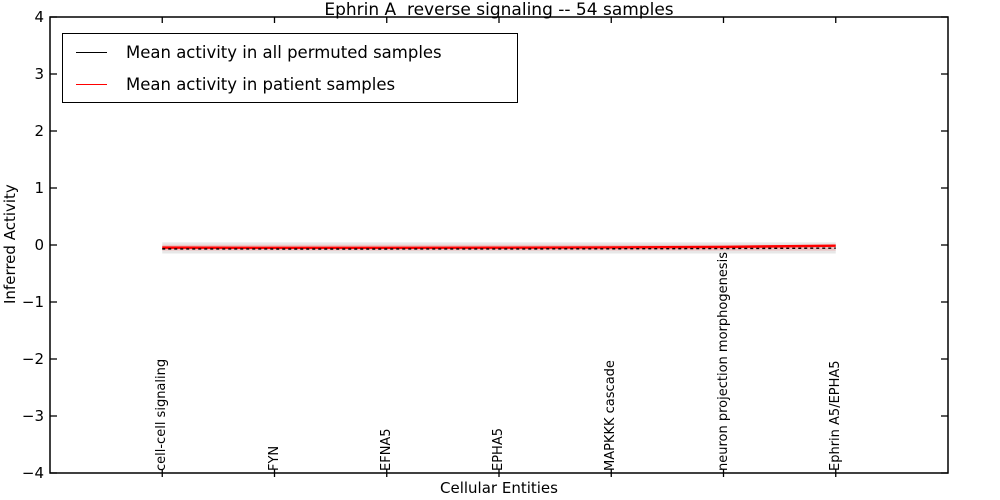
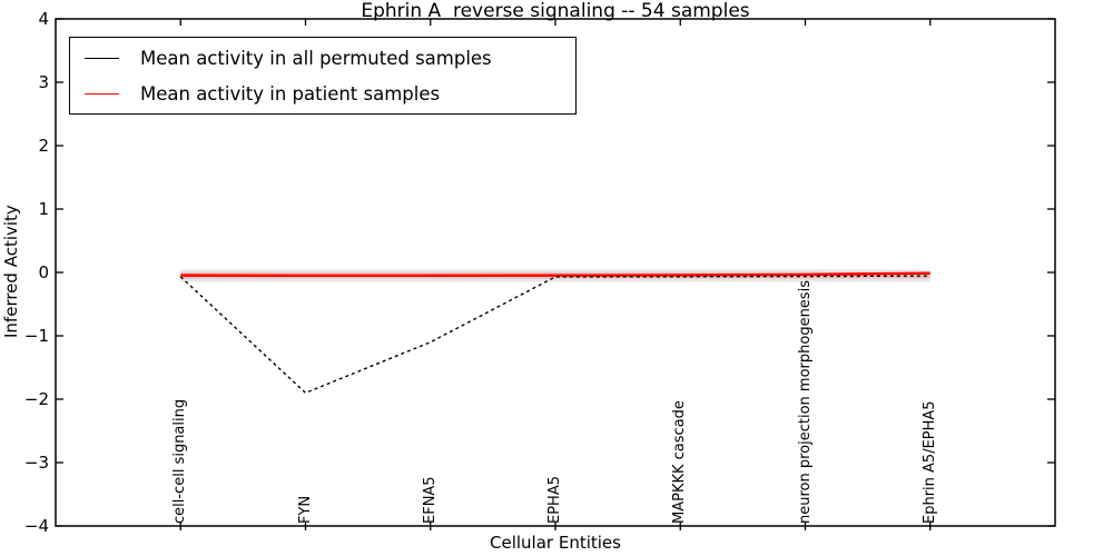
Mean activity in all permuted samples/FYN: -0.1 -> -1.9
Mean activity in all permuted samples/EFNA5: -0.1 -> -1.1
